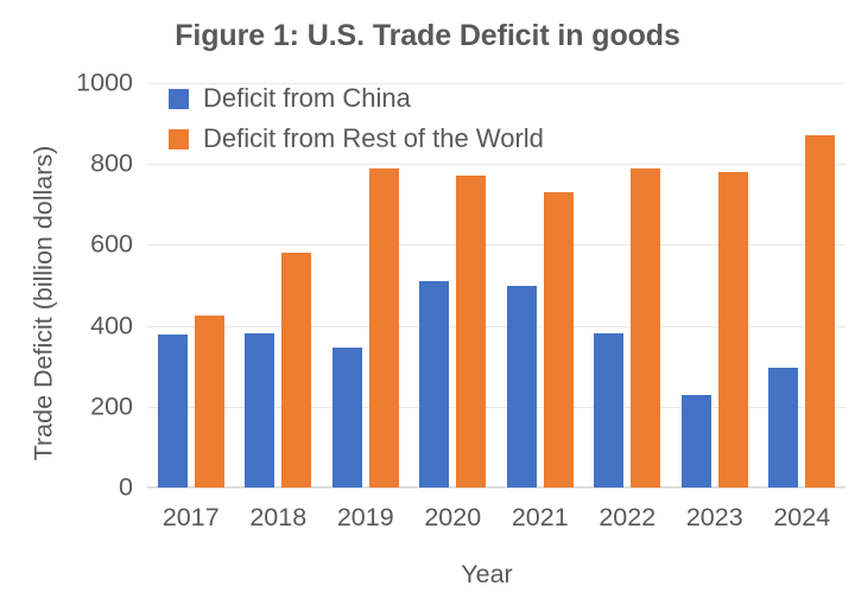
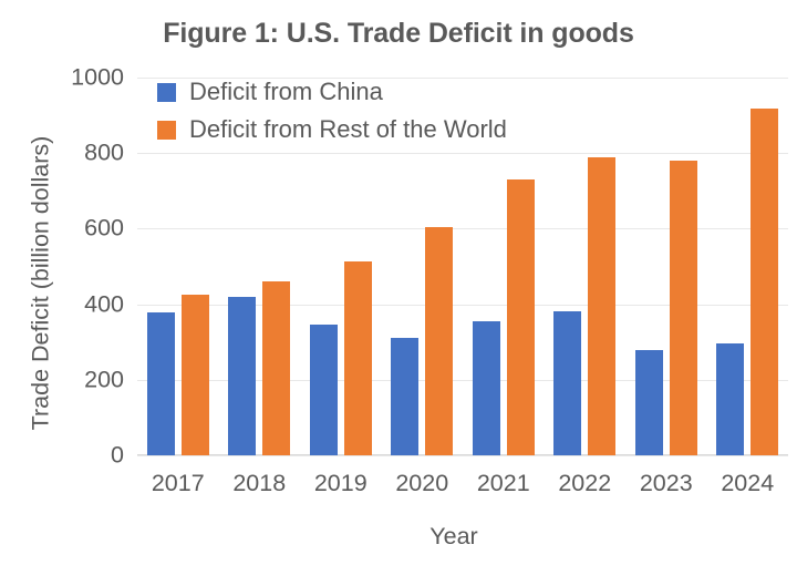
Deficit from China/2018: 380 -> 420
Deficit from Rest of the World/2018: 580 -> 460
Deficit from Rest of the World/2019: 790 -> 510
Deficit from China/2020: 510 -> 310
Deficit from Rest of the World/2020: 770 -> 600
Deficit from China/2021: 500 -> 360
Deficit from China/2023: 230 -> 280
Deficit from Rest of the World/2024: 870 -> 920
